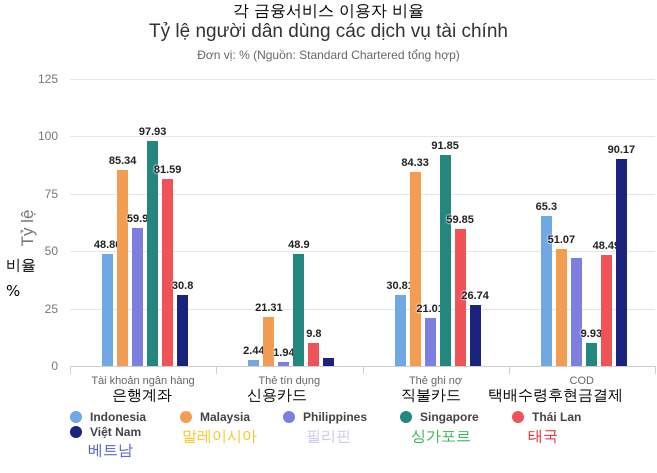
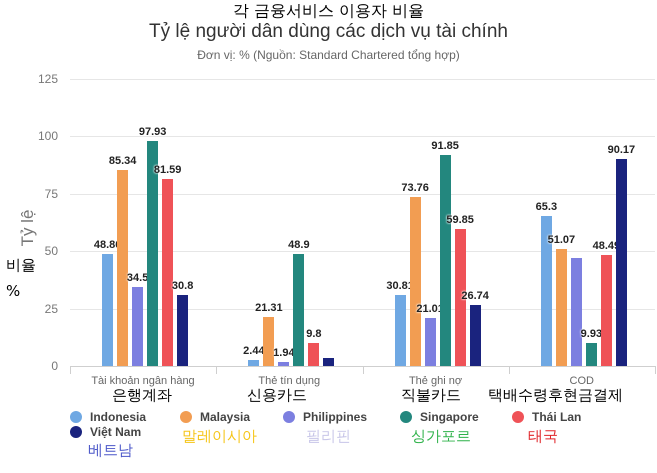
Philippines/Tài khoản ngân hàng: 59.9 -> 34.5
Malaysia/Thẻ ghi nợ: 84.33 -> 73.76
